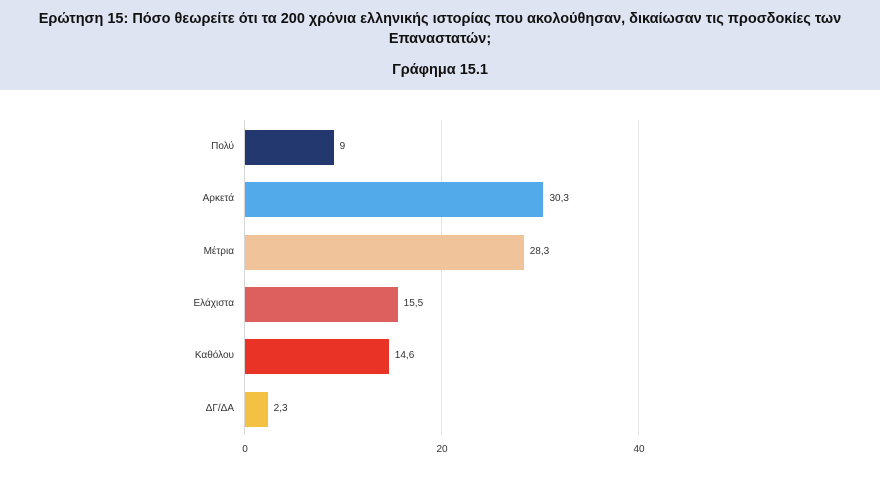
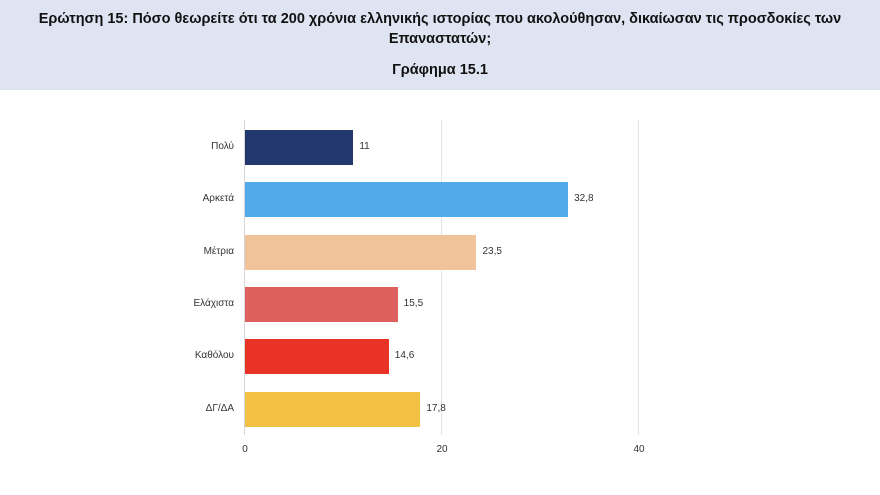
Πολύ: 9 -> 11
Αρκετά: 30,3 -> 32,8
Μέτρια: 28,3 -> 23,5
ΔΓ/ΔΑ: 2,3 -> 17,8
